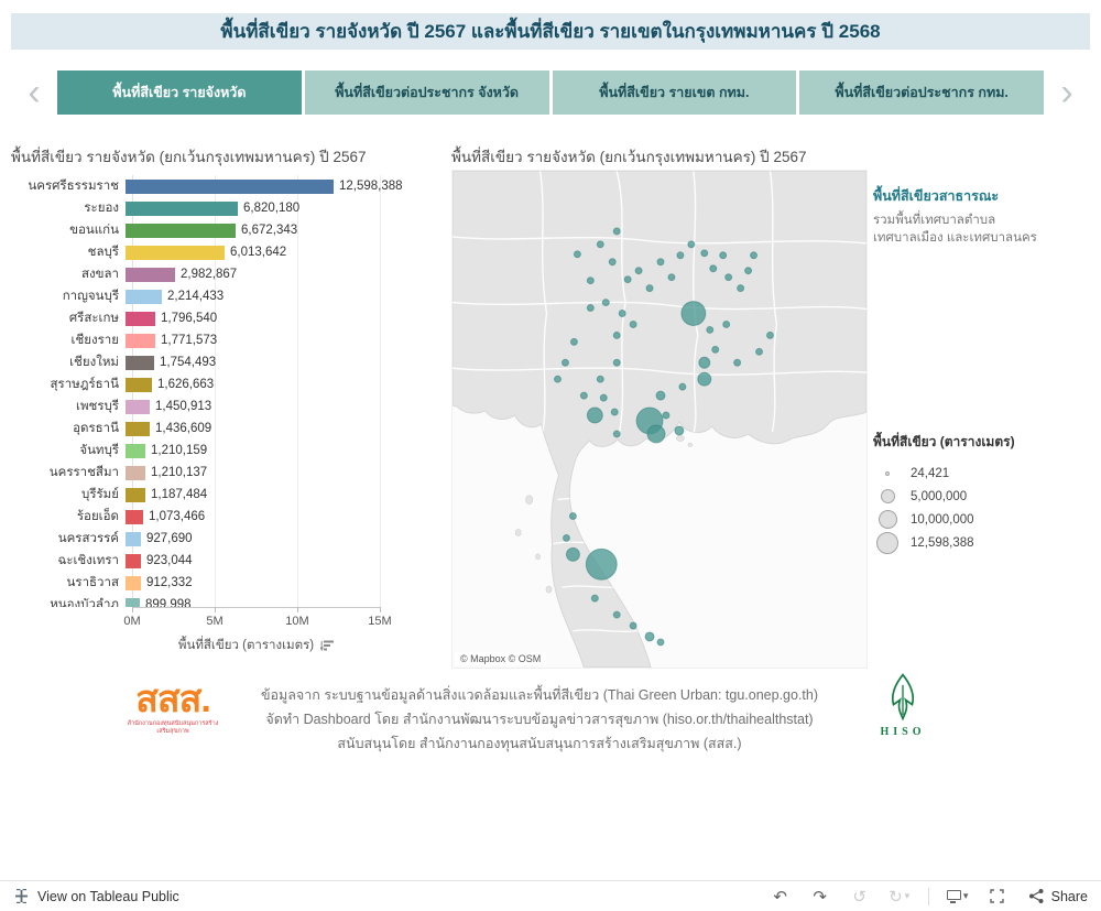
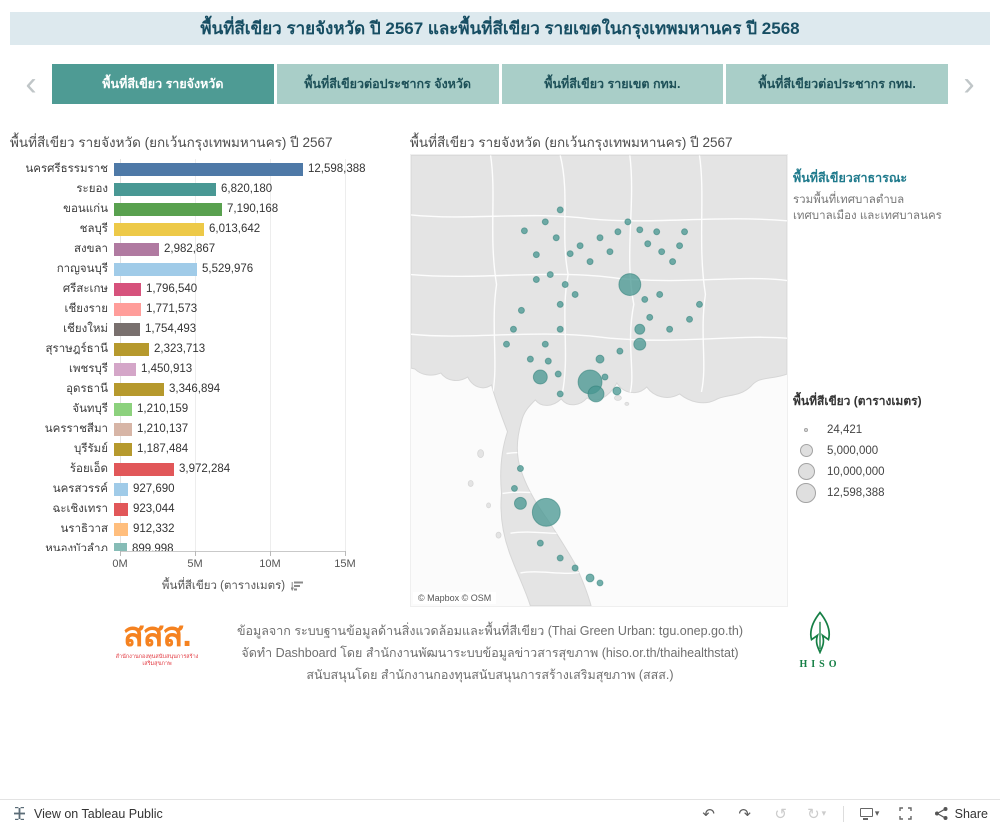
ขอนแก่น: 6,672,343 -> 7,190,168
กาญจนบุรี: 2,214,433 -> 5,529,976
สุราษฎร์ธานี: 1,626,663 -> 2,323,713
อุดรธานี: 1,436,609 -> 3,346,894
ร้อยเอ็ด: 1,073,466 -> 3,972,284
